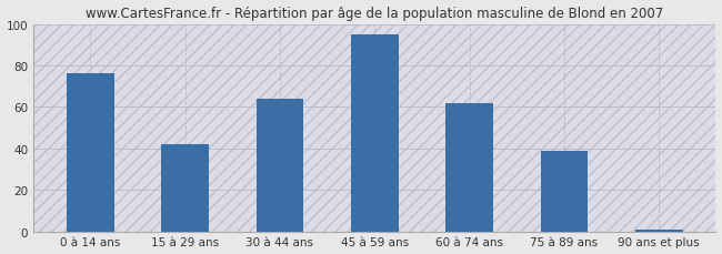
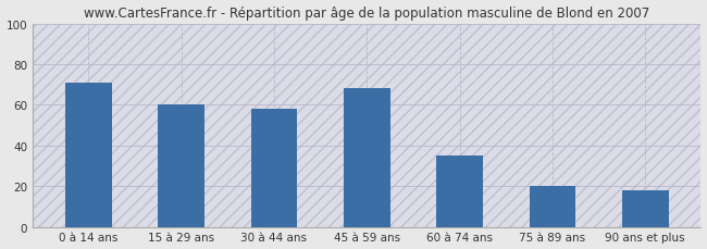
0 à 14 ans: 76 -> 71
15 à 29 ans: 42 -> 60
30 à 44 ans: 64 -> 58
45 à 59 ans: 95 -> 68
60 à 74 ans: 62 -> 35
75 à 89 ans: 39 -> 20
90 ans et plus: 1 -> 18
